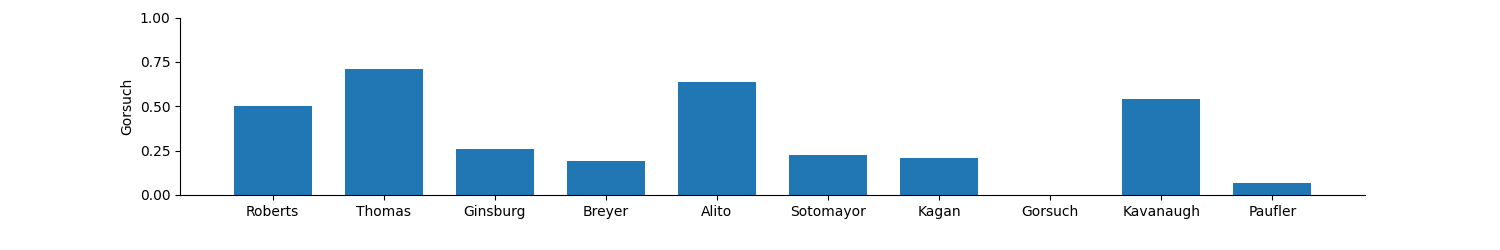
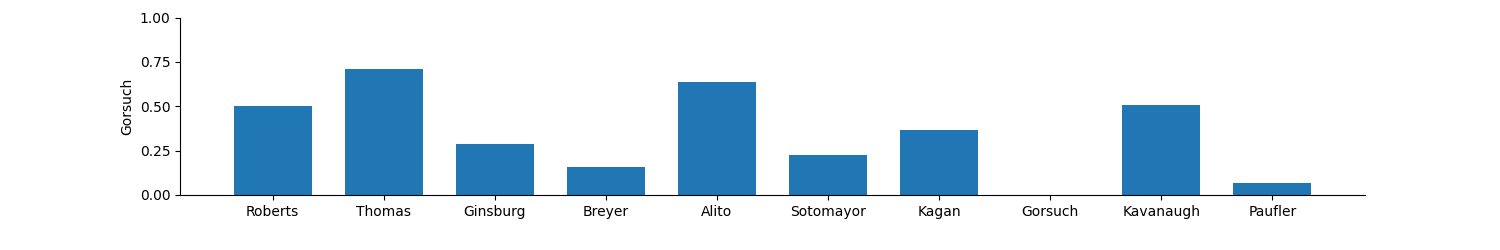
Ginsburg: 0.26 -> 0.29
Breyer: 0.19 -> 0.15
Kagan: 0.21 -> 0.36
Kavanaugh: 0.54 -> 0.51
